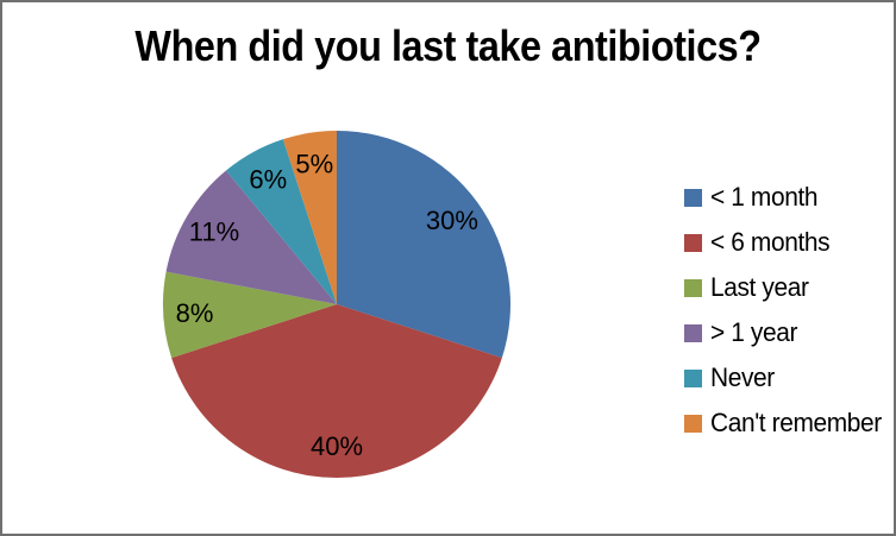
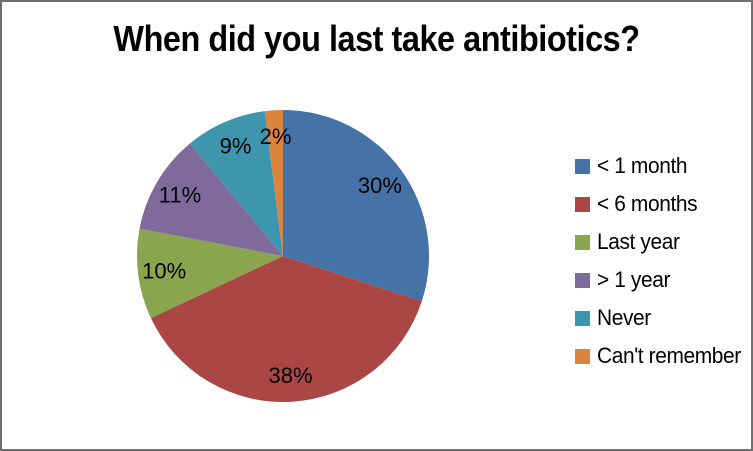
< 6 months: 40% -> 38%
Last year: 8% -> 10%
Never: 6% -> 9%
Can't remember: 5% -> 2%
